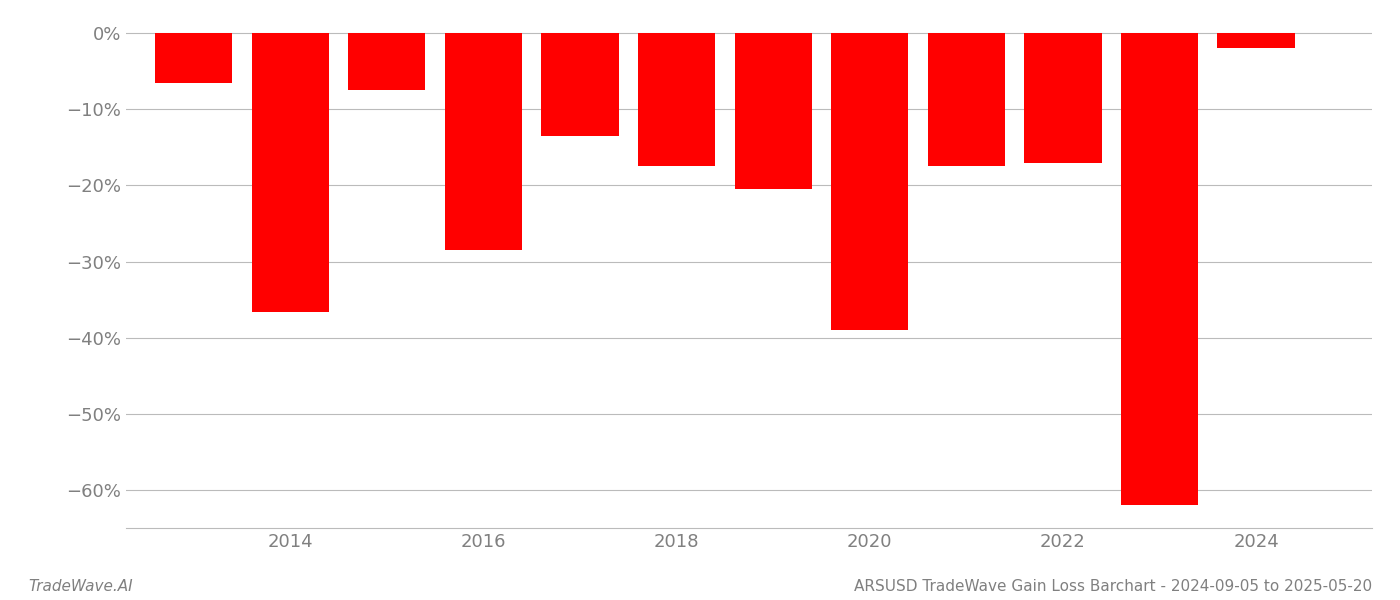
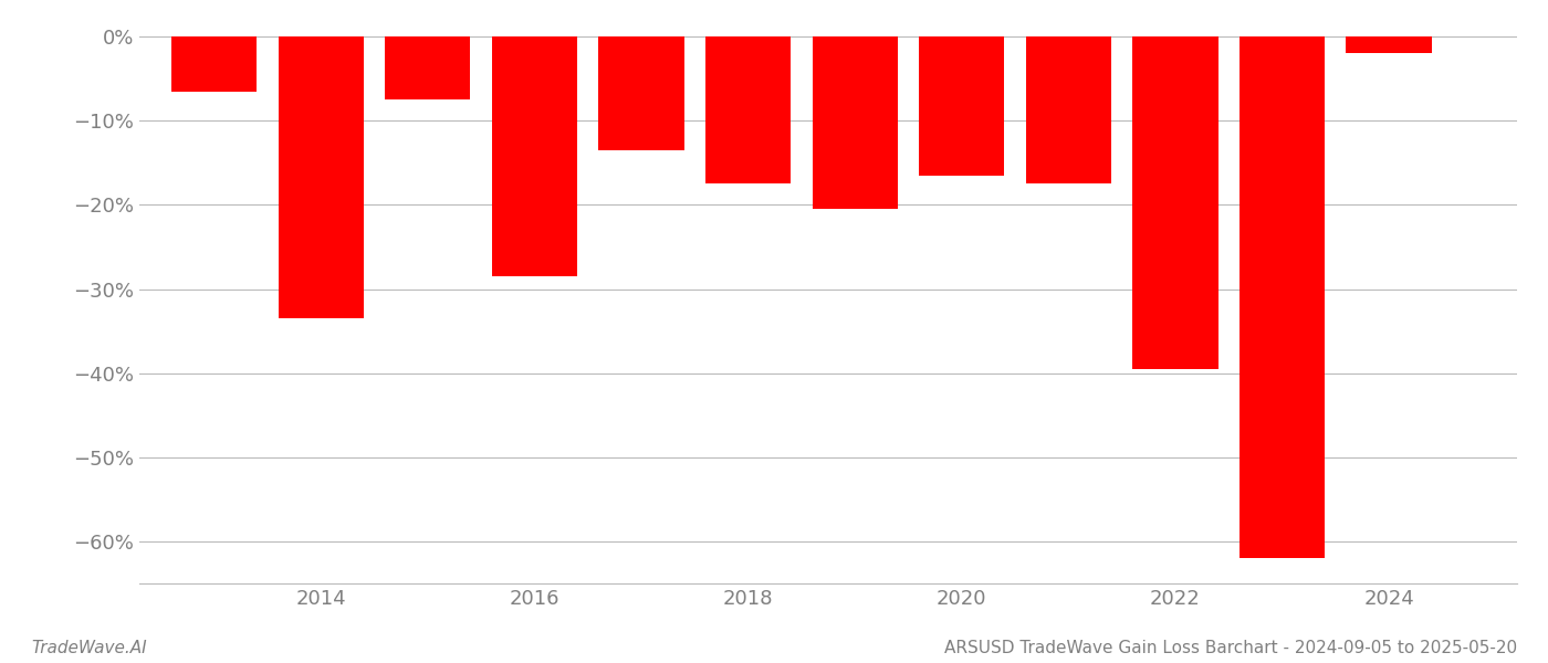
2014: -36.6% -> -33.5%
2020: -39.0% -> -16.5%
2022: -17.0% -> -39.5%
